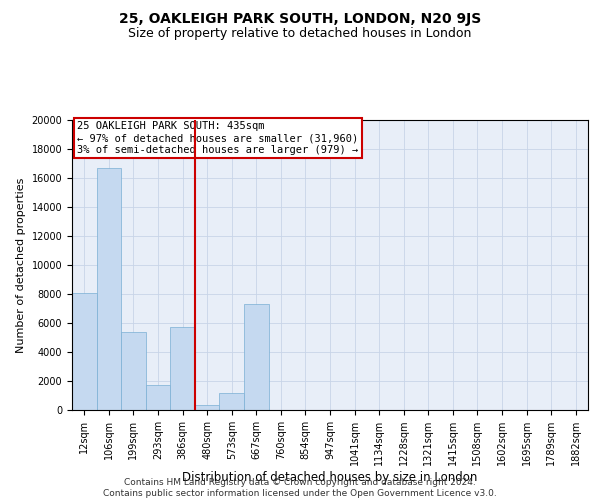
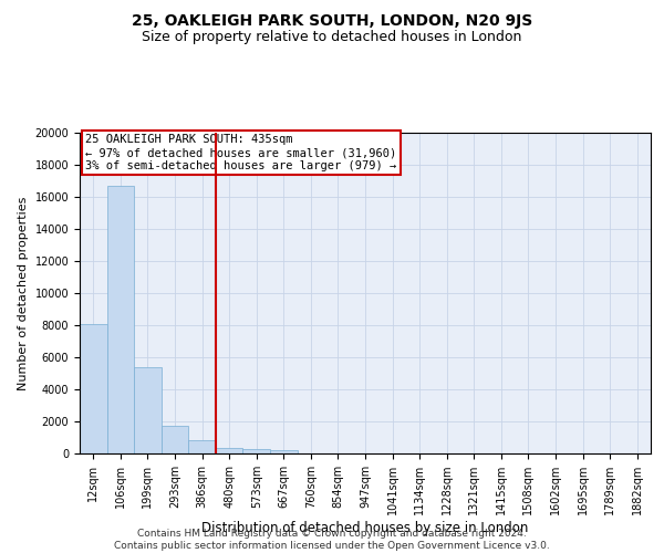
386sqm: 5700 -> 800
573sqm: 1200 -> 300
667sqm: 7300 -> 200
